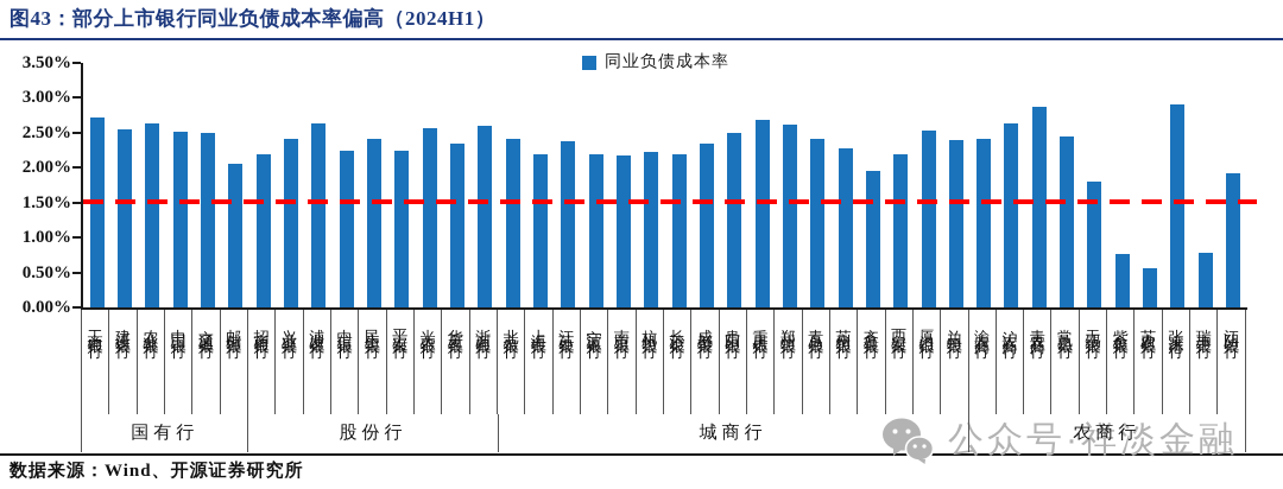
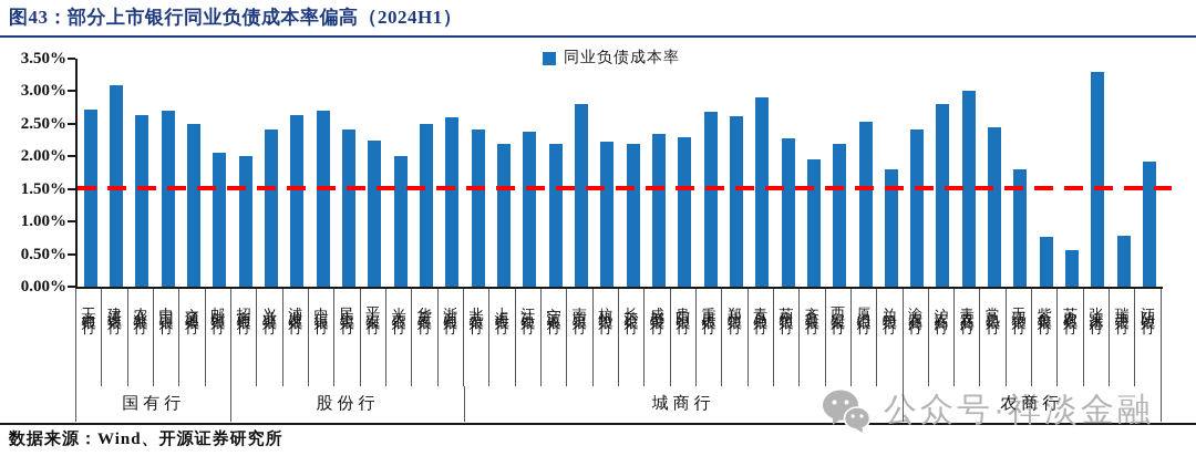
建设银行: 2.5% -> 3.1%
中国银行: 2.5% -> 2.7%
招商银行: 2.2% -> 2.0%
中信银行: 2.2% -> 2.7%
光大银行: 2.6% -> 2.0%
华夏银行: 2.4% -> 2.5%
南京银行: 2.2% -> 2.8%
贵阳银行: 2.5% -> 2.3%
青岛银行: 2.4% -> 2.9%
兰州银行: 2.4% -> 1.8%
沪农商行: 2.6% -> 2.8%
青农商行: 2.9% -> 3.0%
张家港行: 2.9% -> 3.3%
